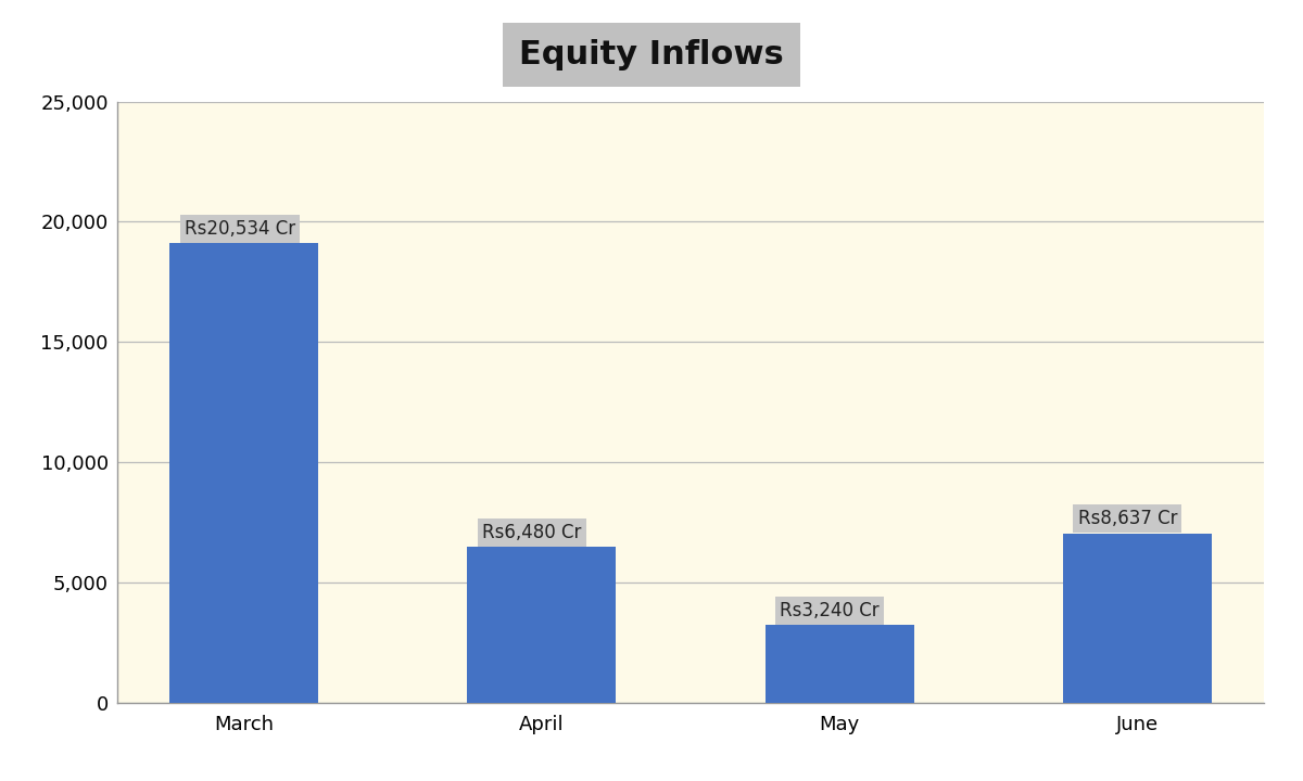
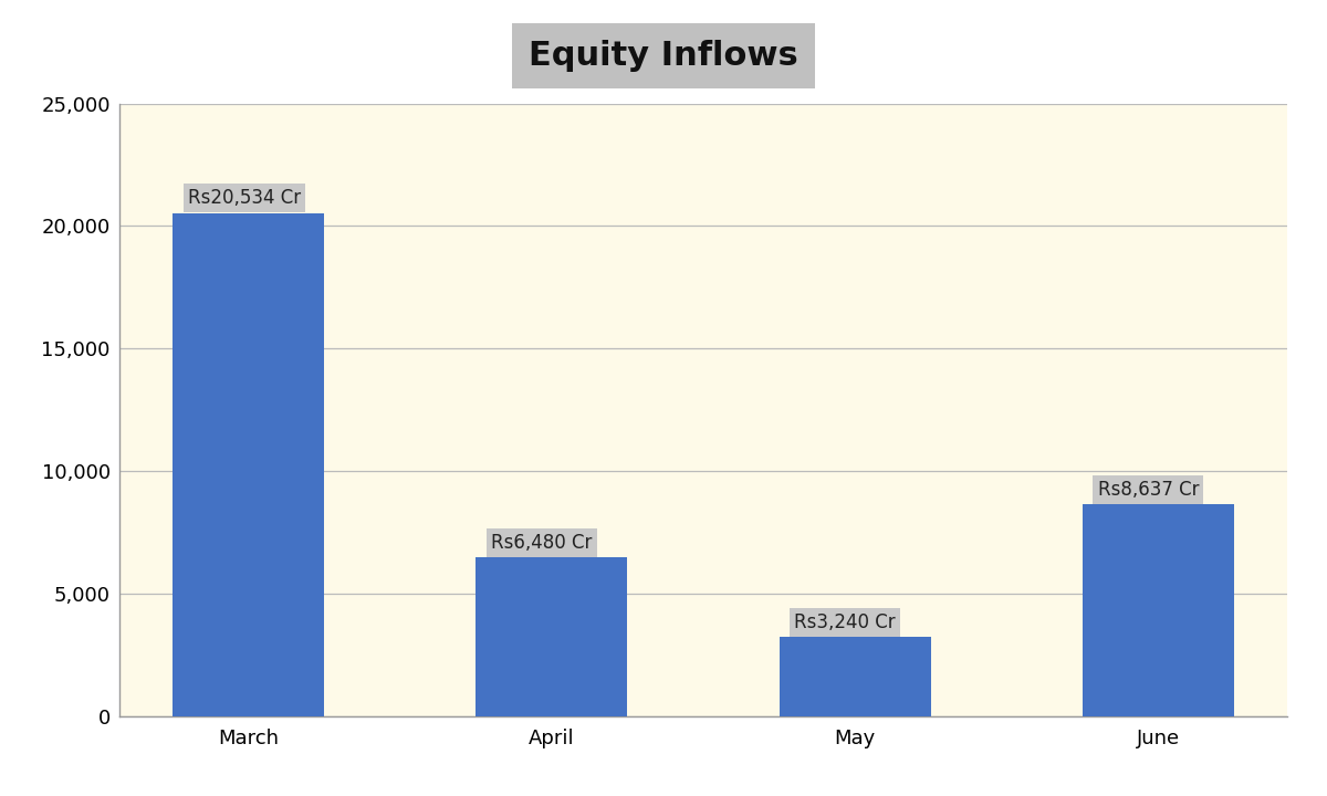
March: 19,100 -> 20,530
June: 7,050 -> 8,640
